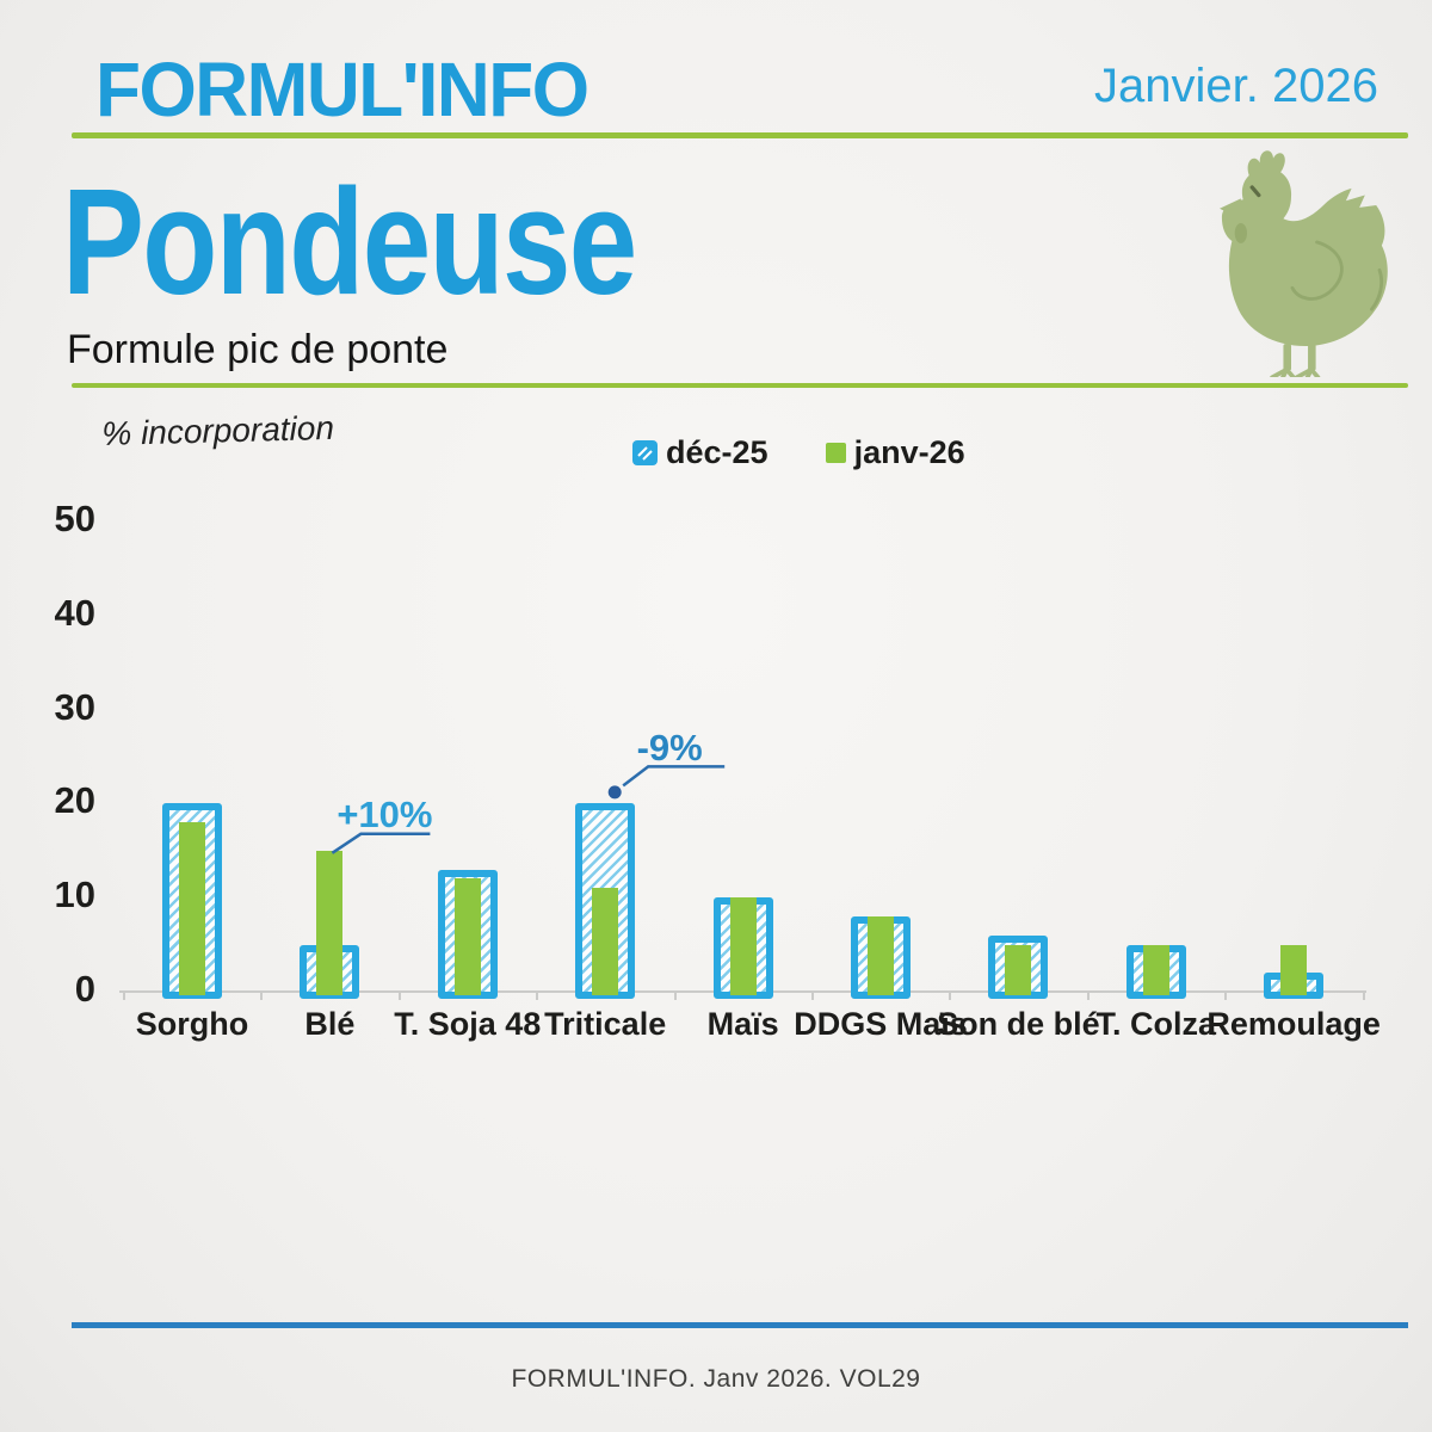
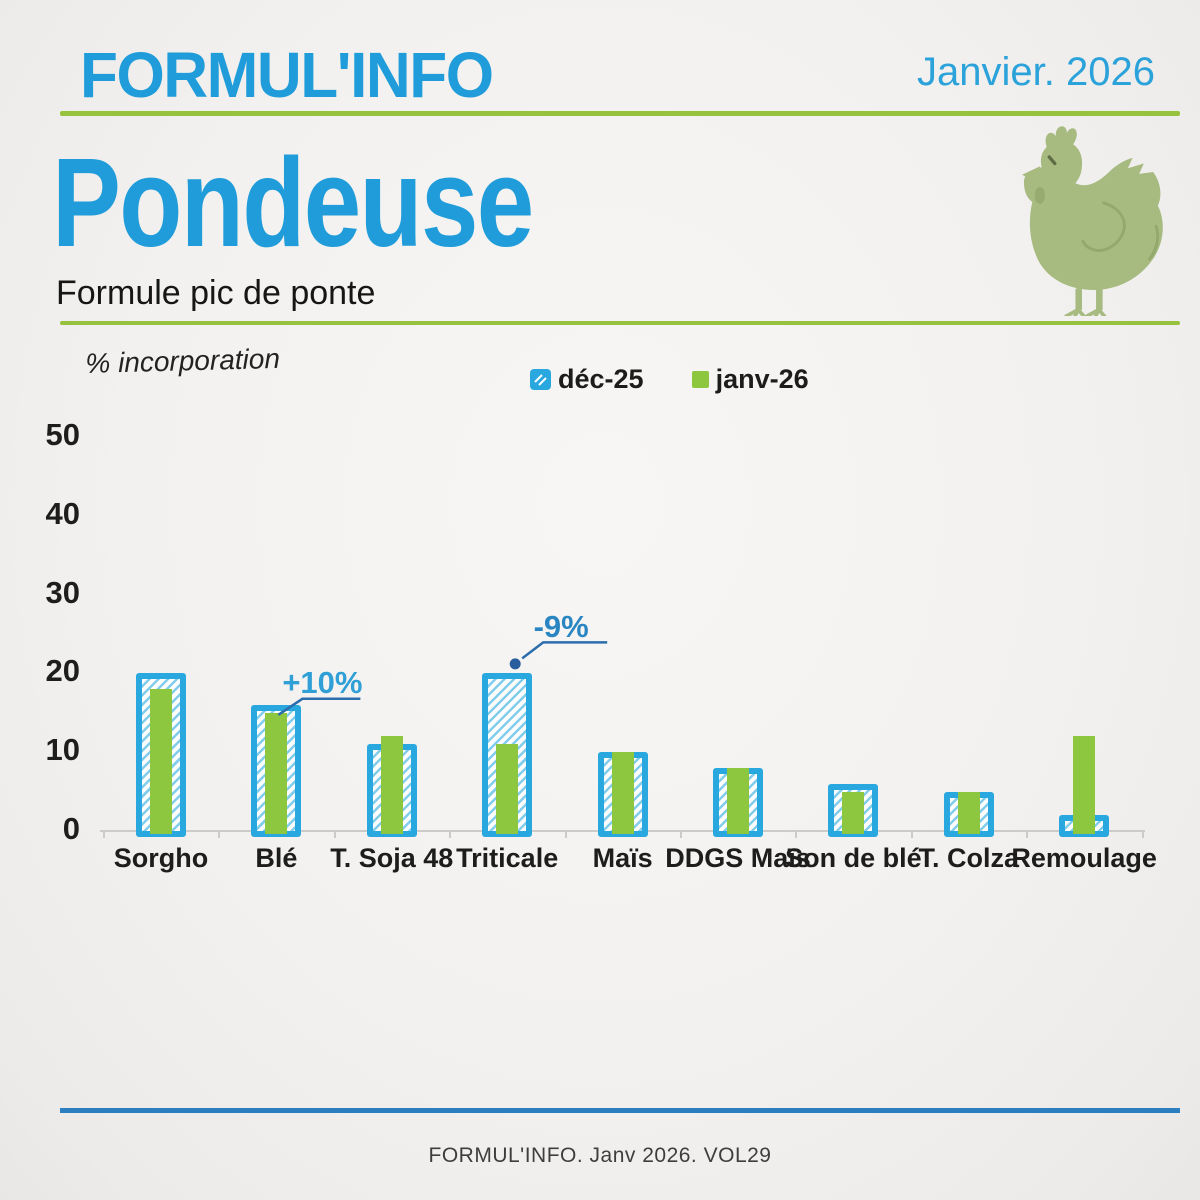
déc-25/Blé: 5 -> 16
déc-25/T. Soja 48: 13 -> 11
janv-26/Remoulage: 5 -> 12
